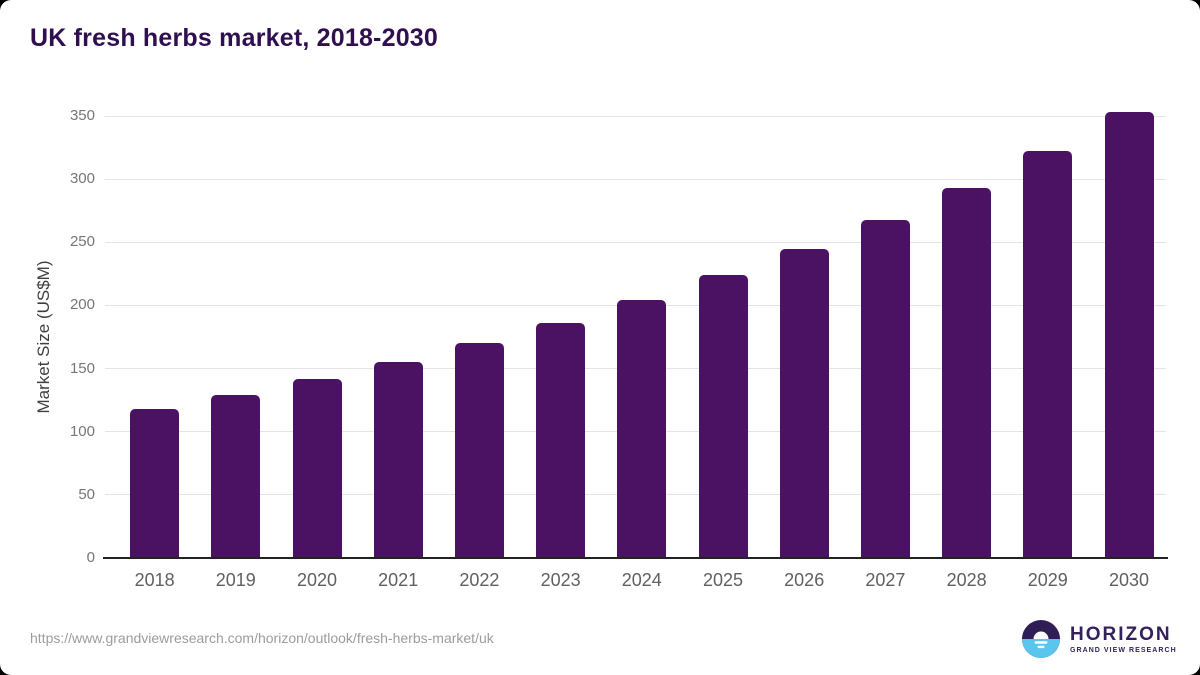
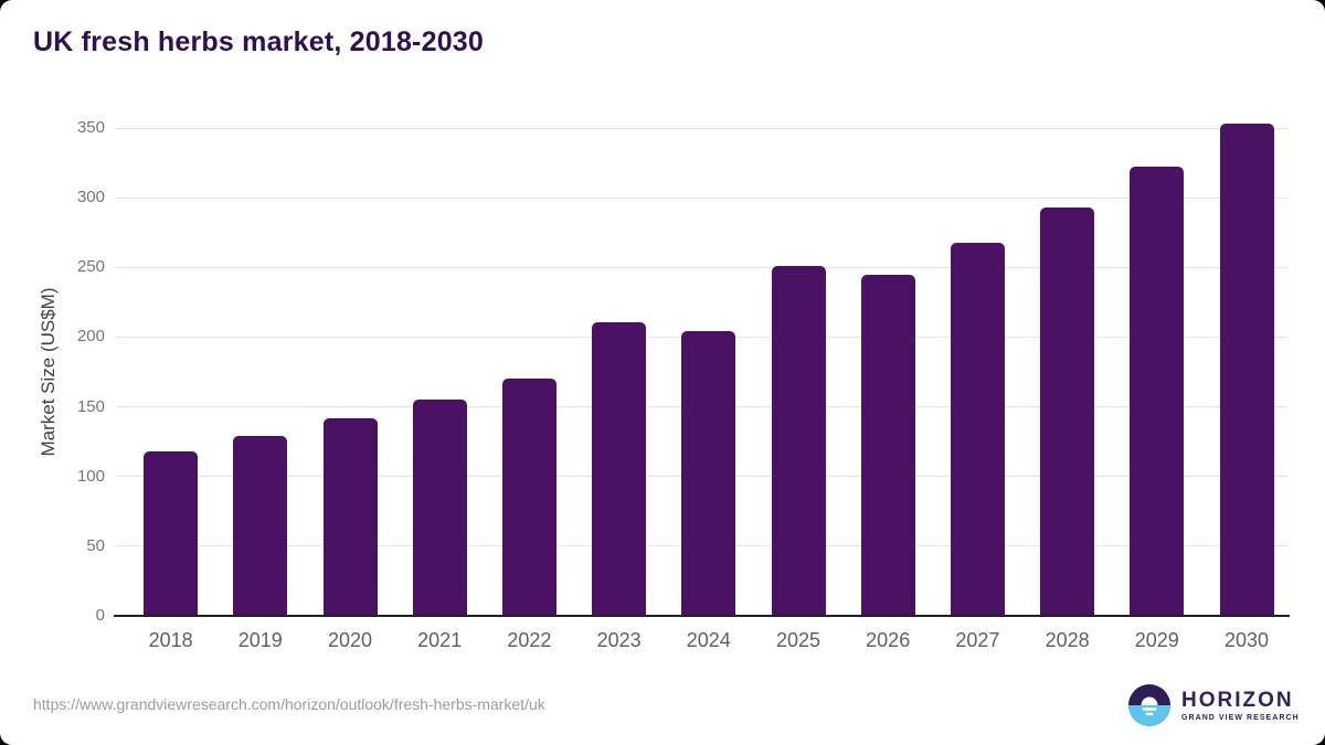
2023: 186 -> 211
2025: 224 -> 251
